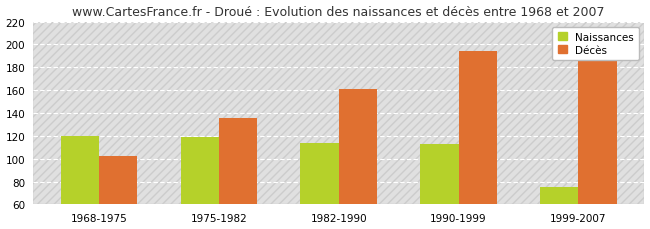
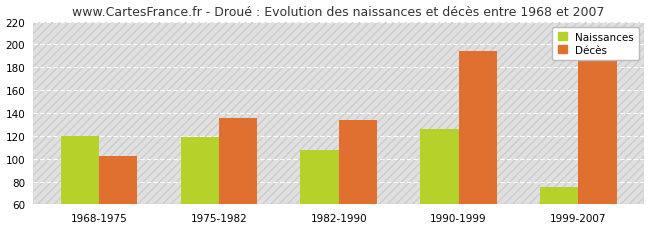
Naissances/1982-1990: 114 -> 108
Décès/1982-1990: 161 -> 134
Naissances/1990-1999: 113 -> 126
